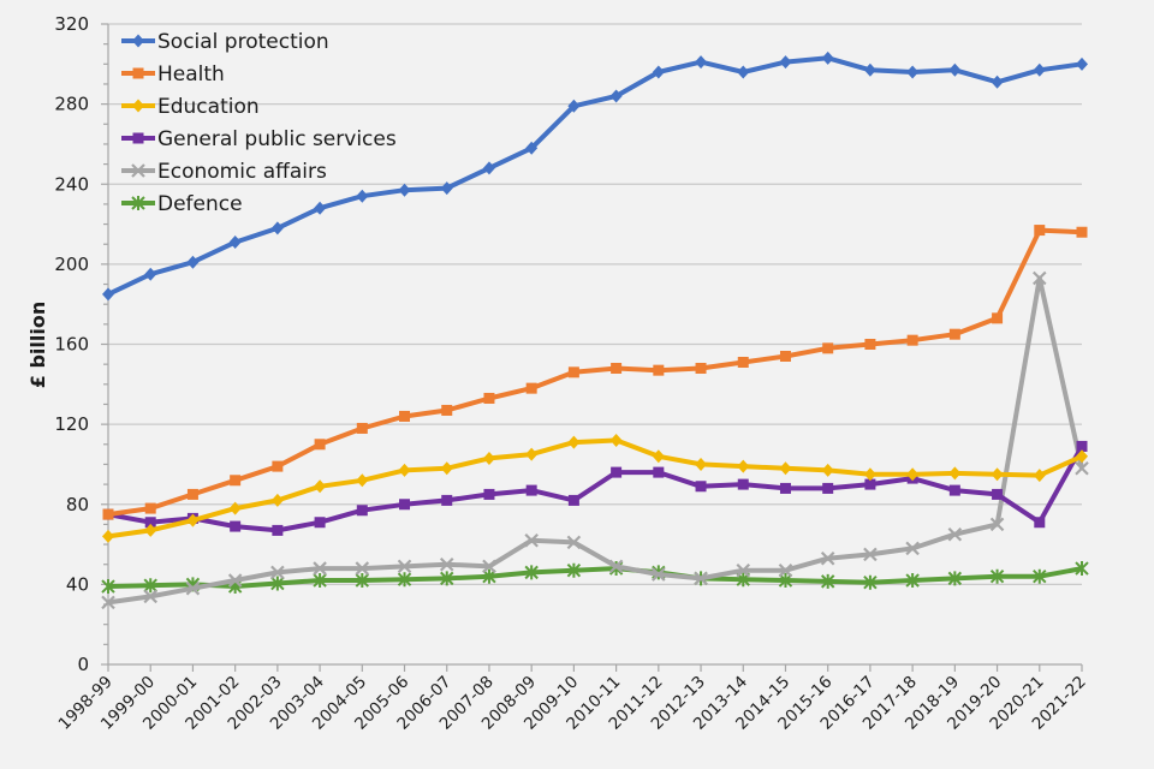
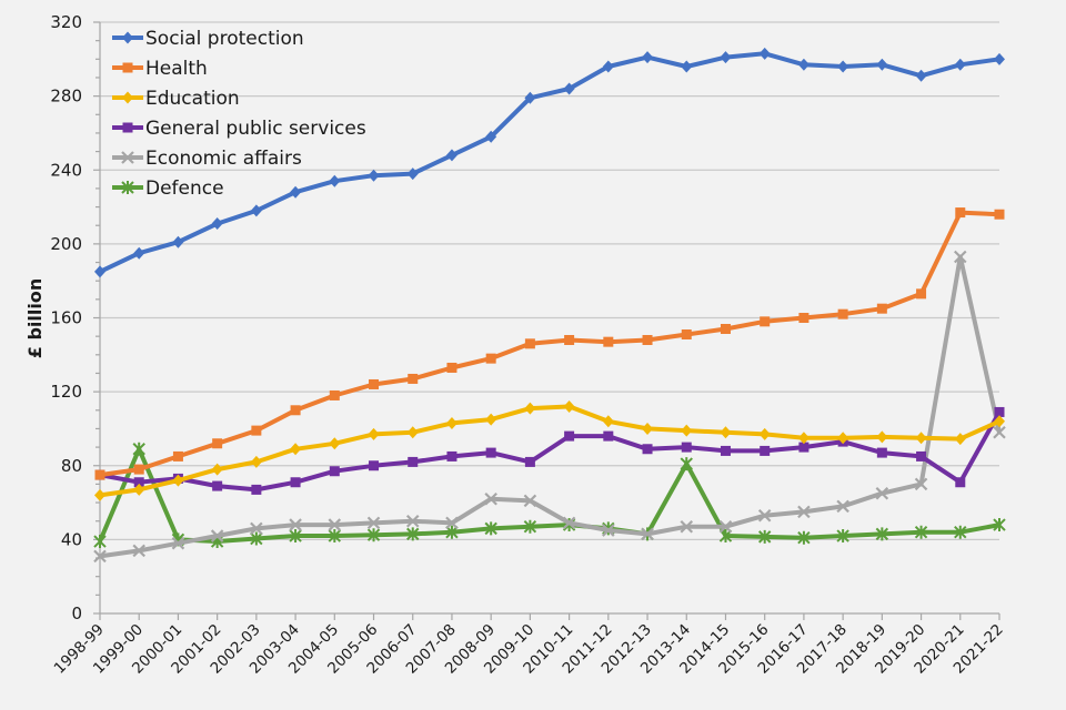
Defence/1999-00: 40 -> 89
Defence/2013-14: 42 -> 81
